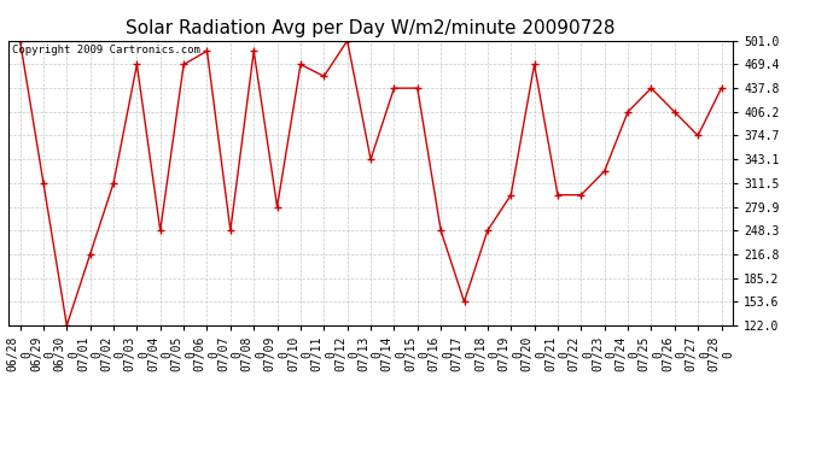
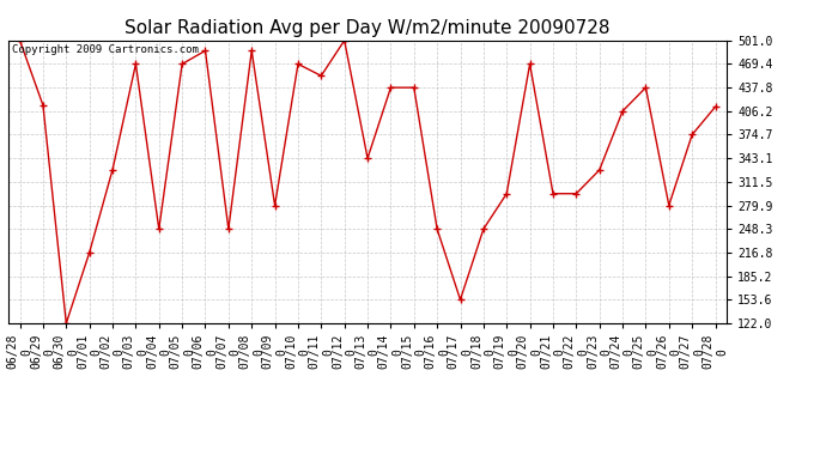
06/29 0: 312 -> 414
07/02 0: 312 -> 328
07/26 0: 406 -> 280
07/28 0: 438 -> 412
